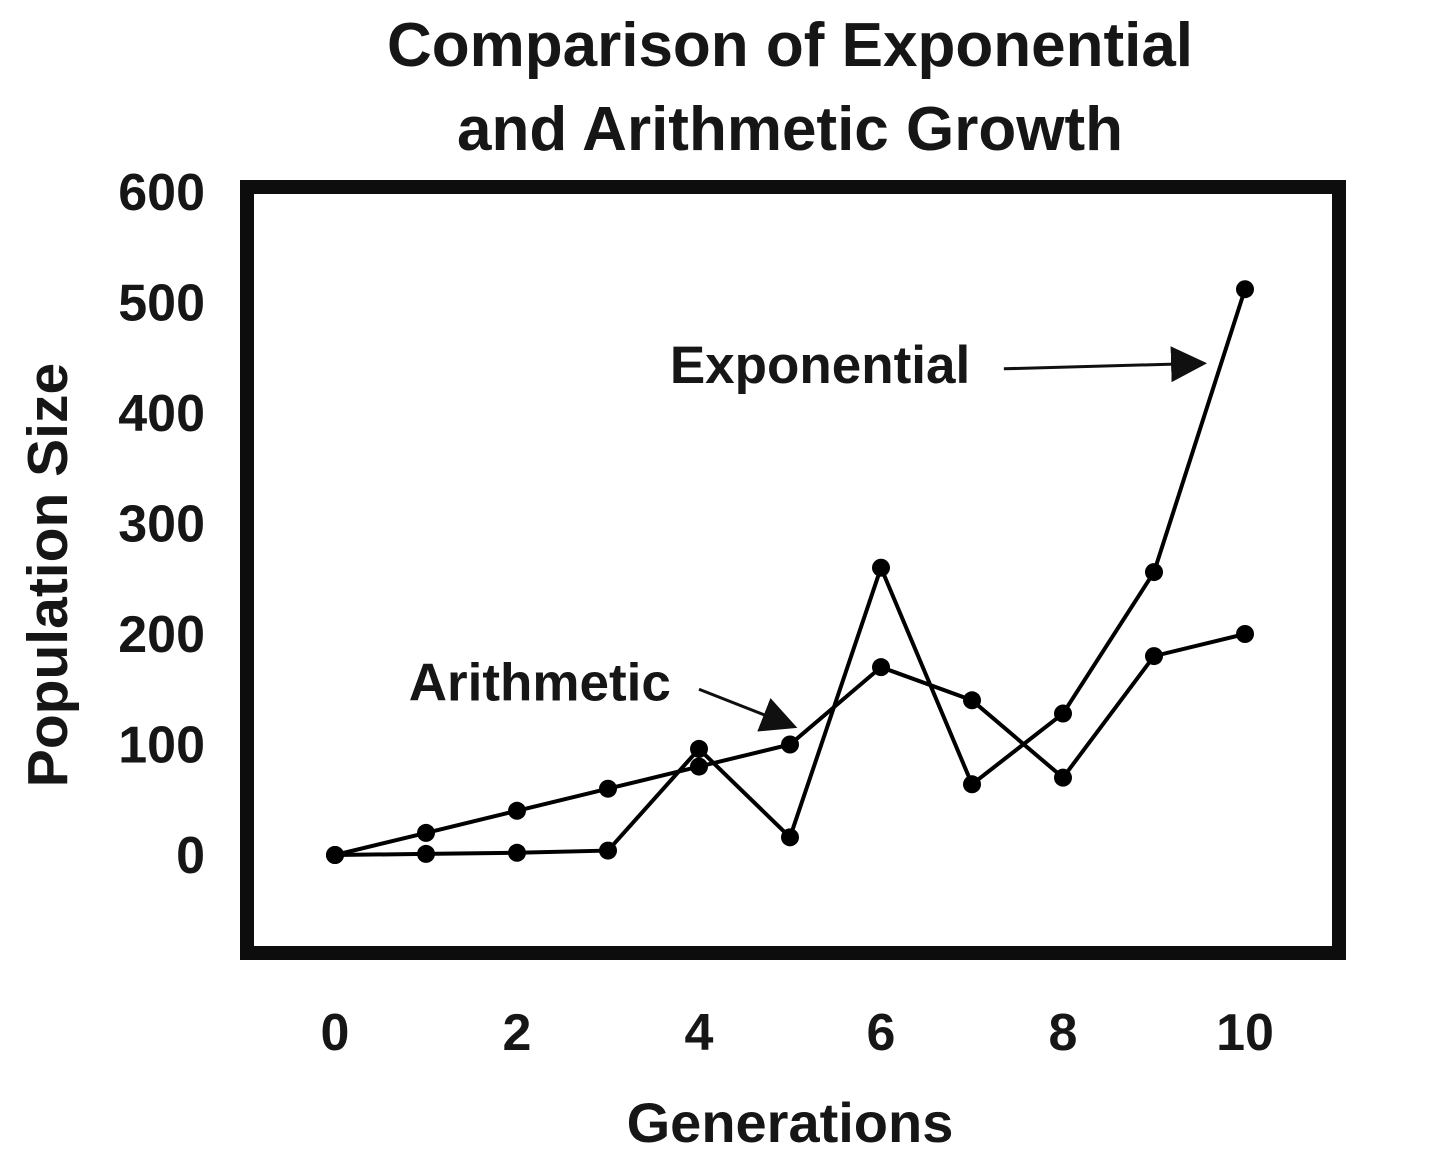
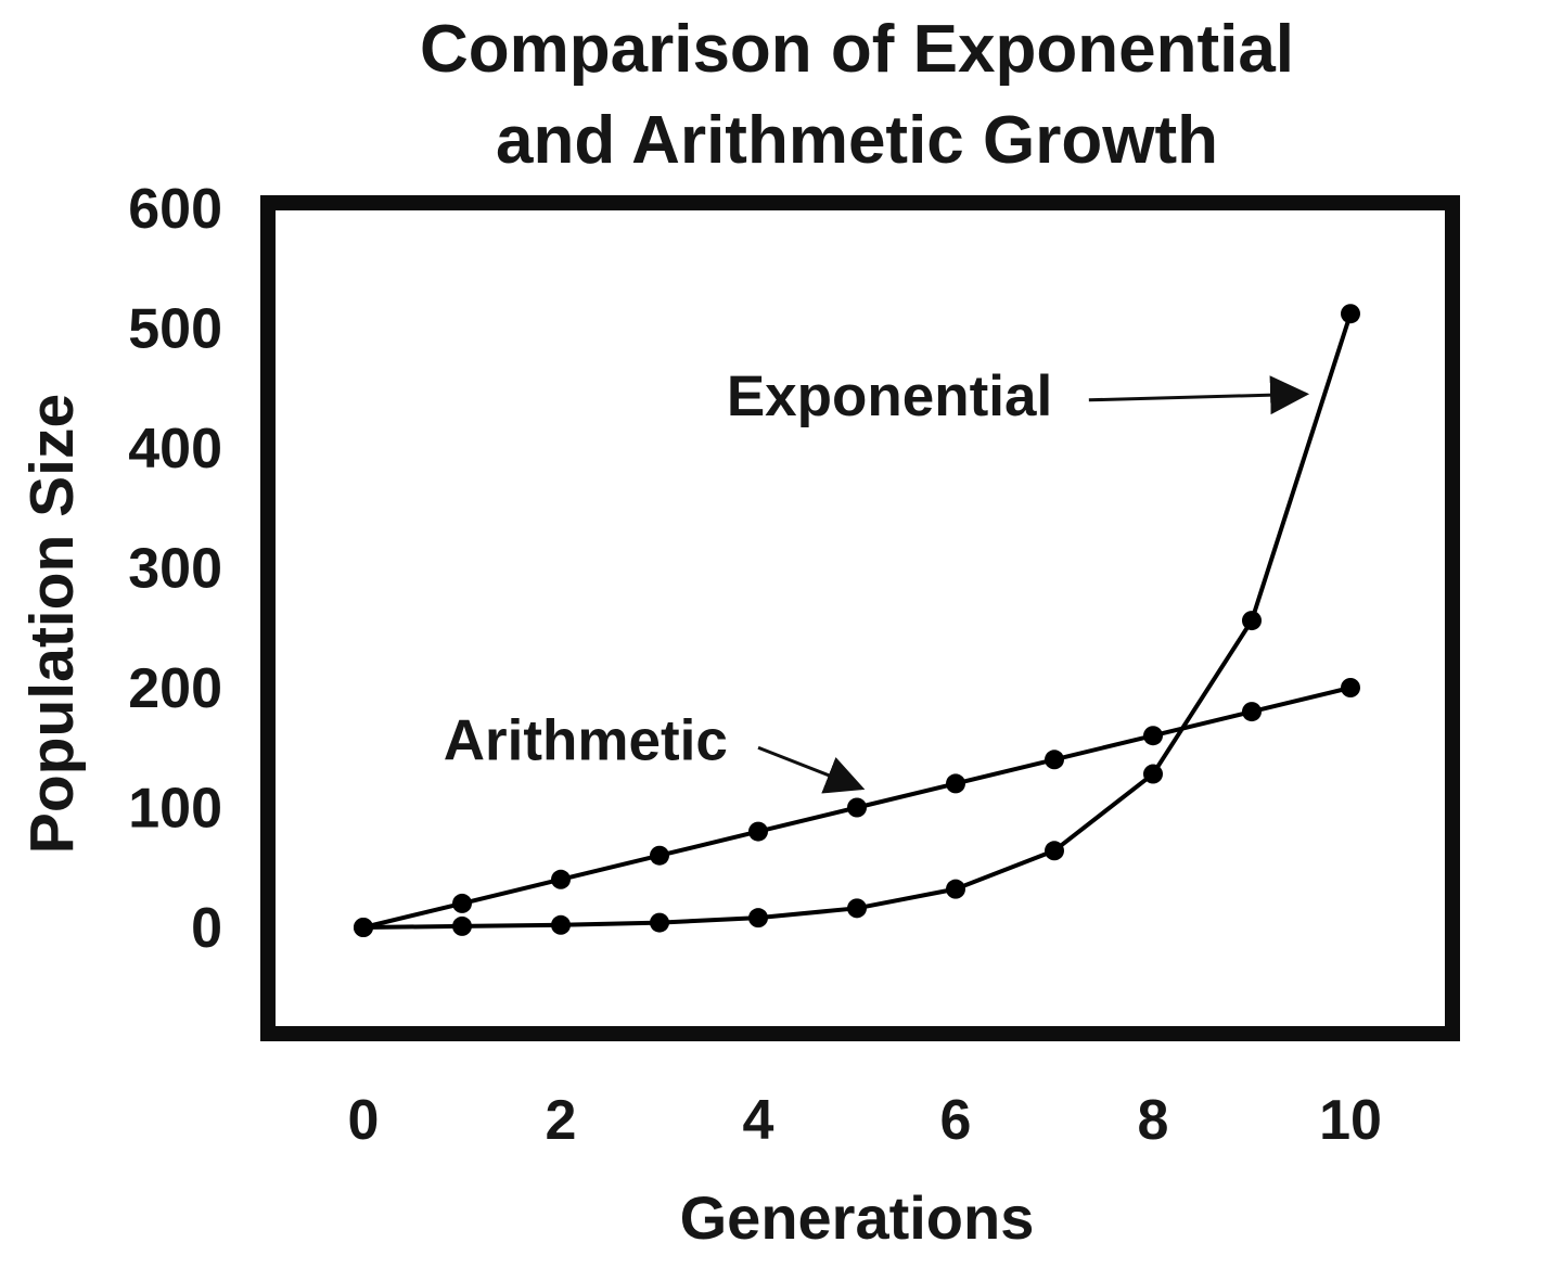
Exponential/4: 96 -> 8
Exponential/6: 260 -> 32
Arithmetic/6: 170 -> 120
Arithmetic/8: 70 -> 160
